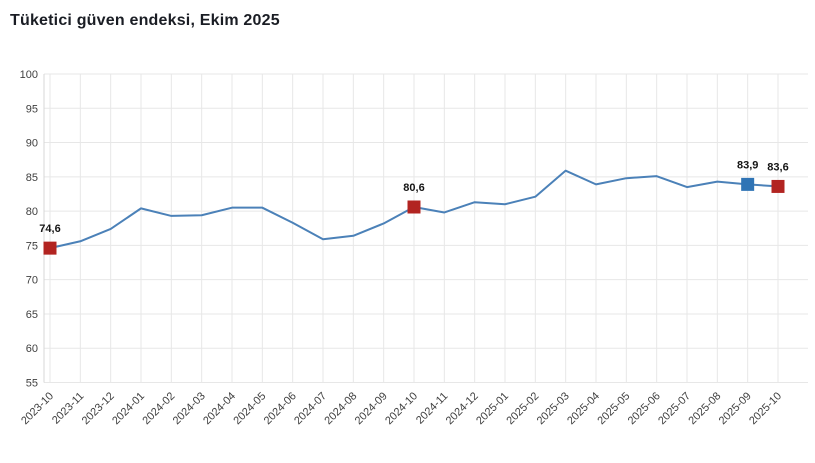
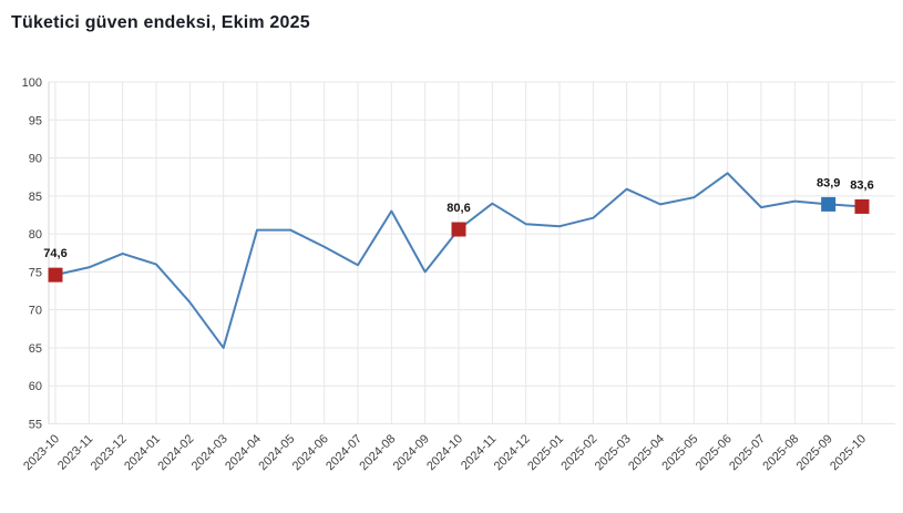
2024-01: 80 -> 76
2024-02: 79 -> 71
2024-03: 79 -> 65
2024-08: 76 -> 83
2024-09: 78 -> 75
2024-11: 80 -> 84
2025-06: 85 -> 88
